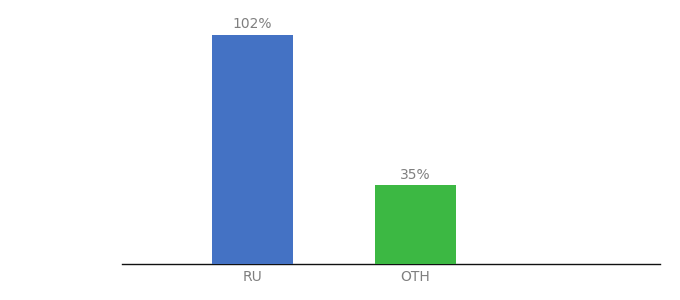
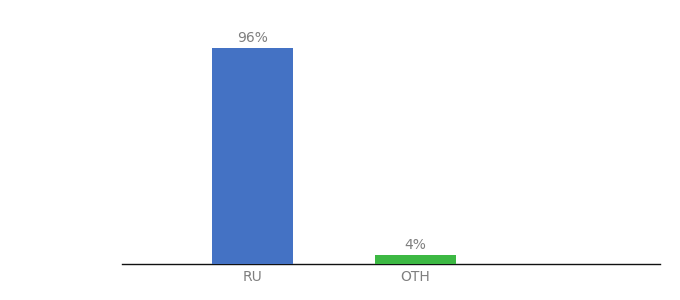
RU: 102% -> 96%
OTH: 35% -> 4%
